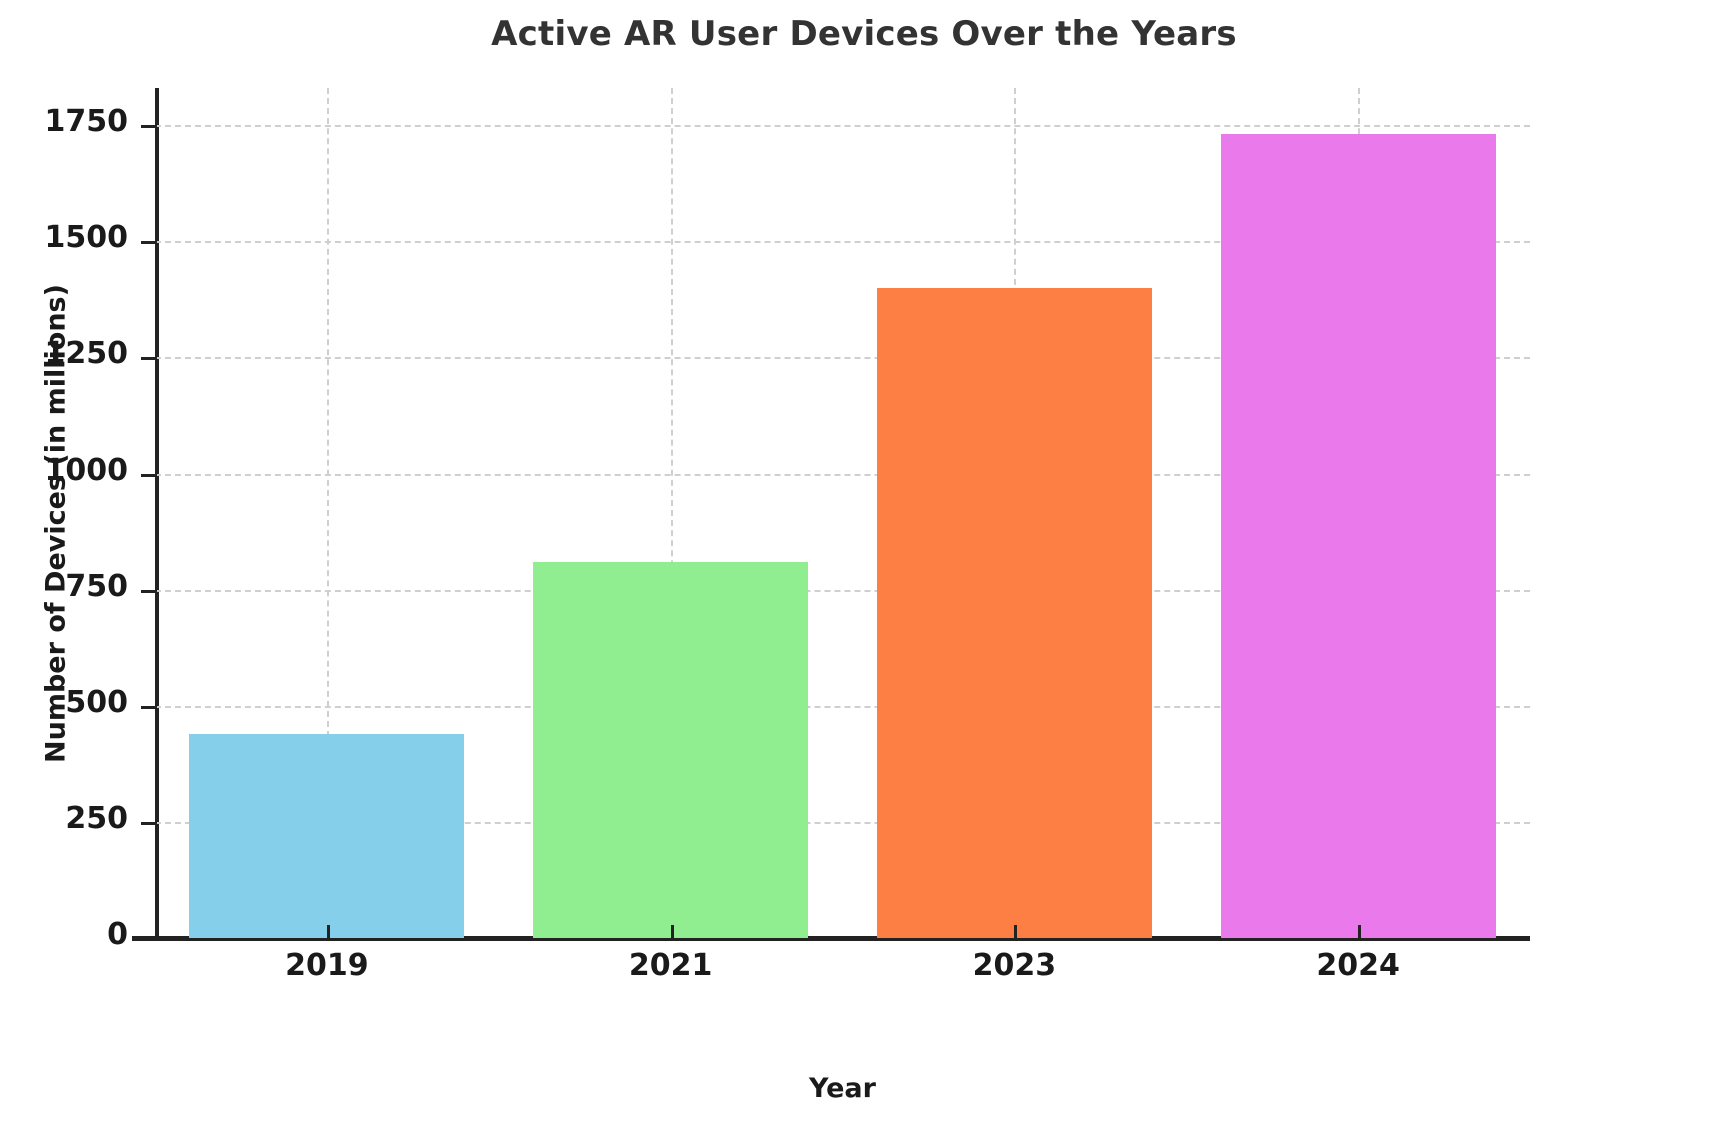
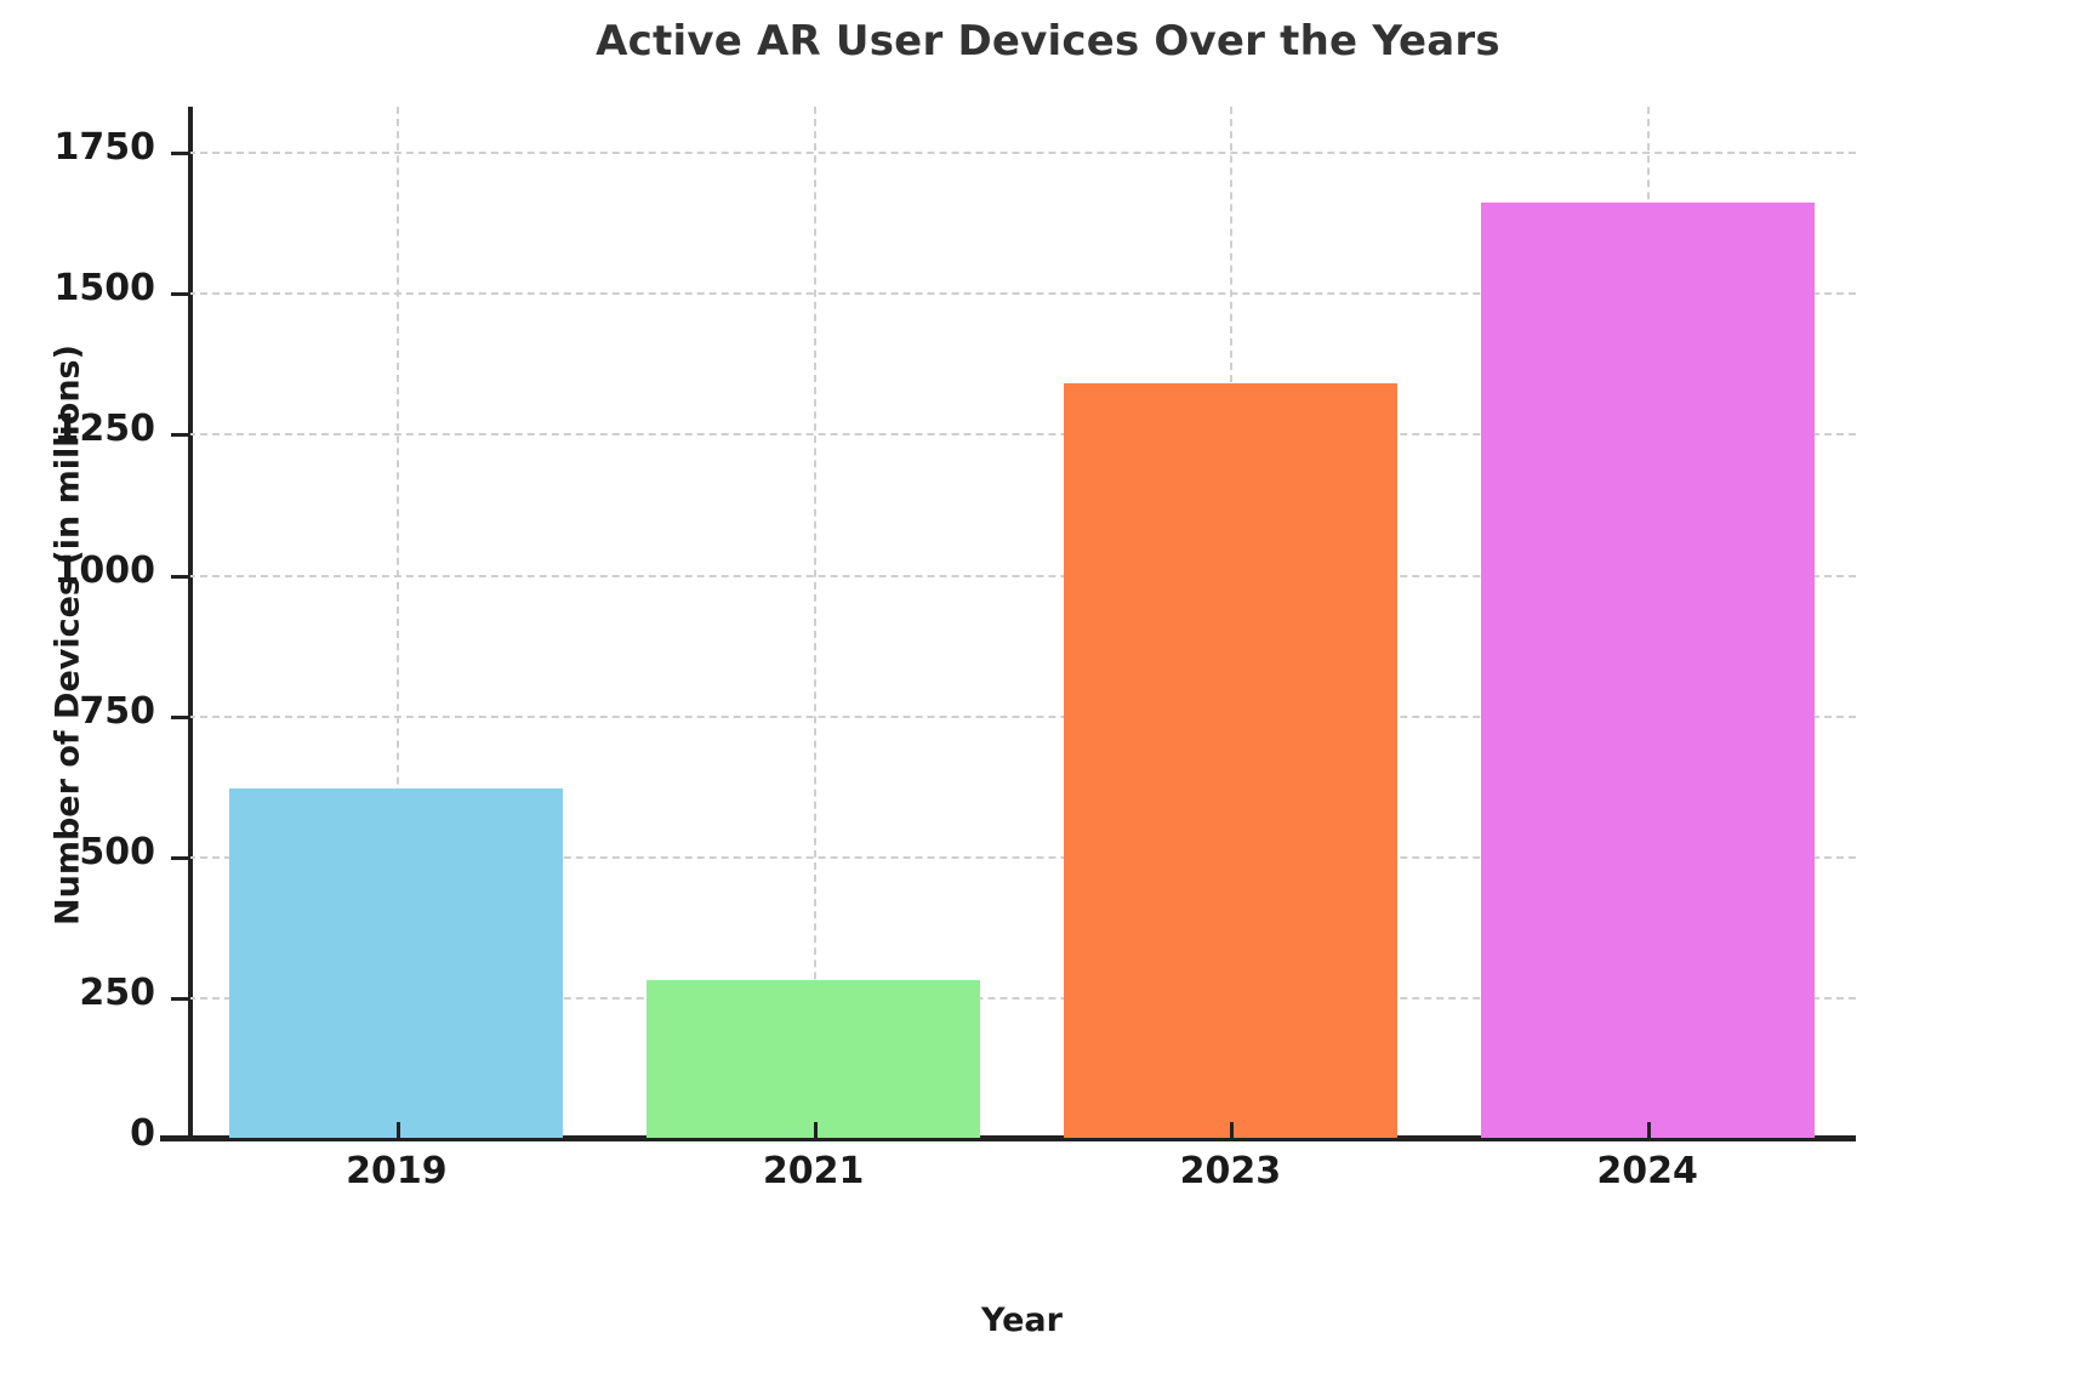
2019: 440 -> 620
2021: 810 -> 280
2023: 1400 -> 1340
2024: 1730 -> 1660
